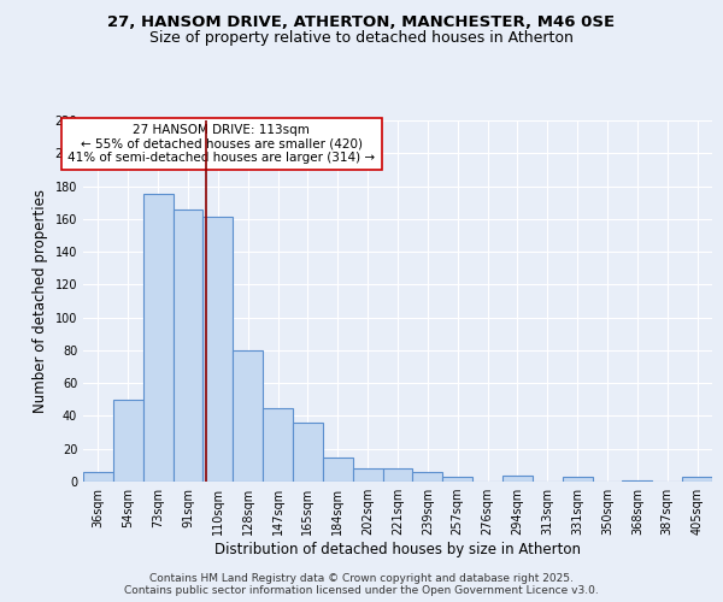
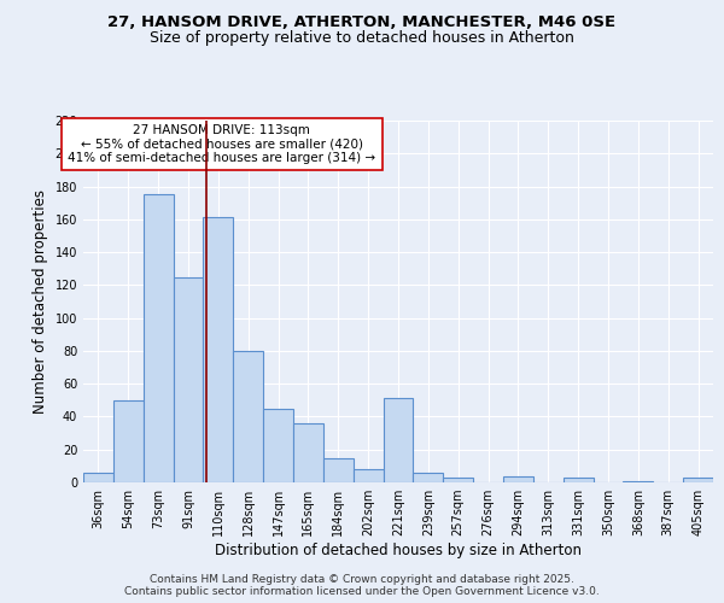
91sqm: 166 -> 125
221sqm: 8 -> 51
